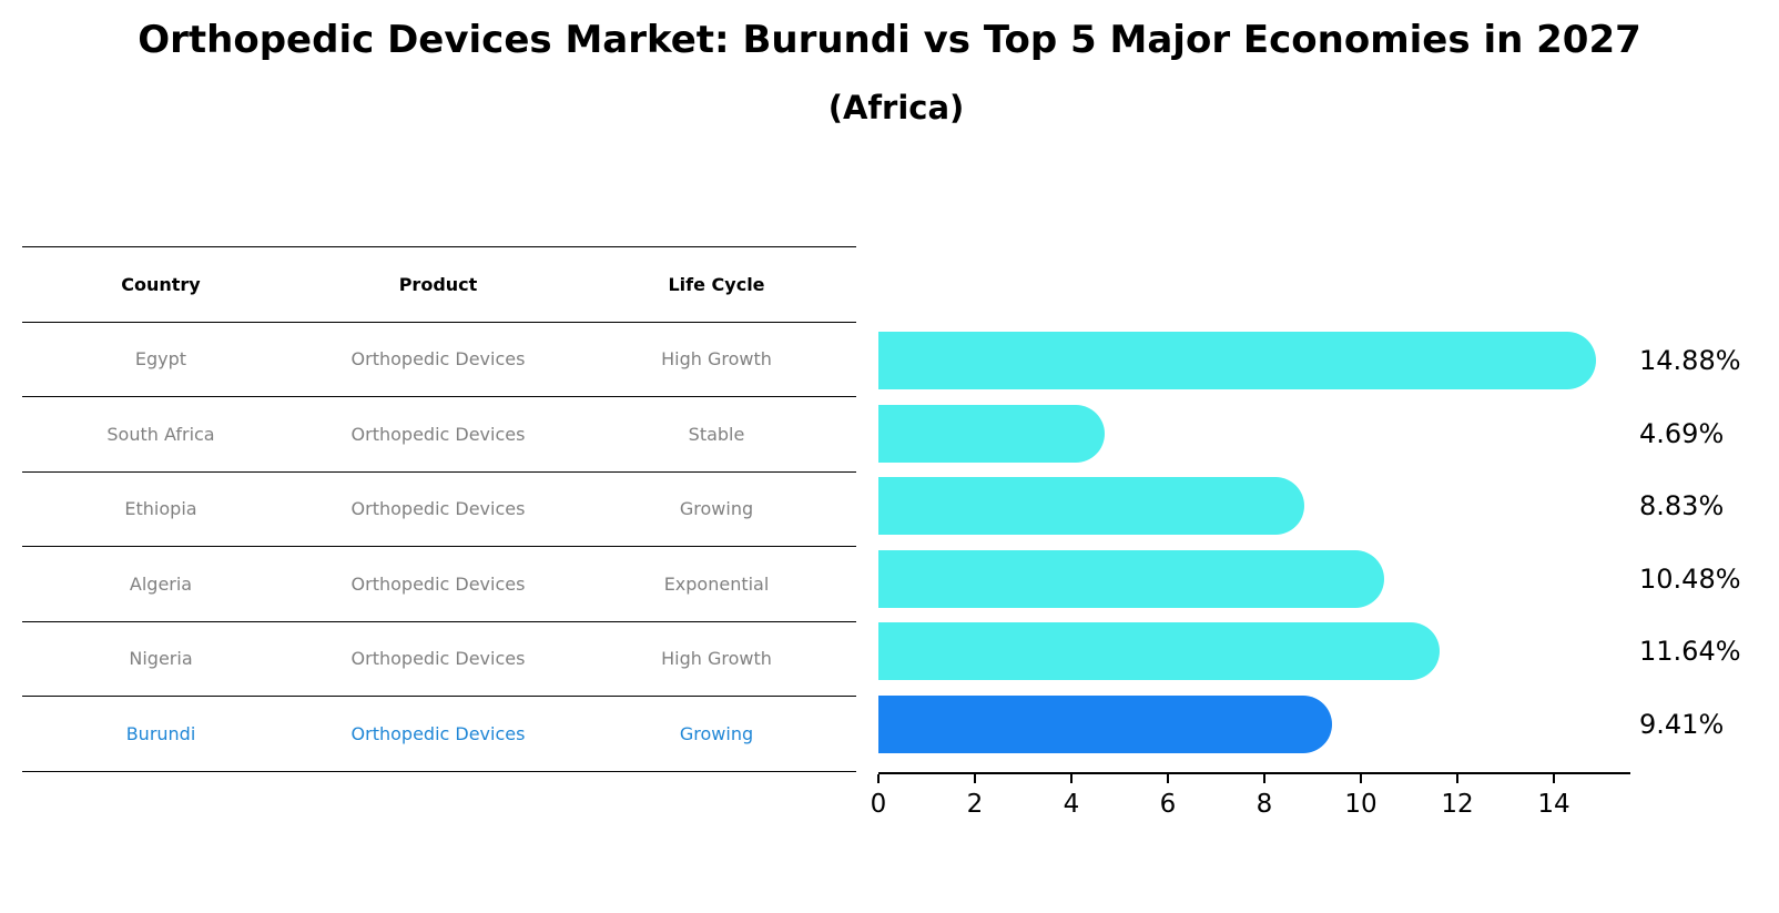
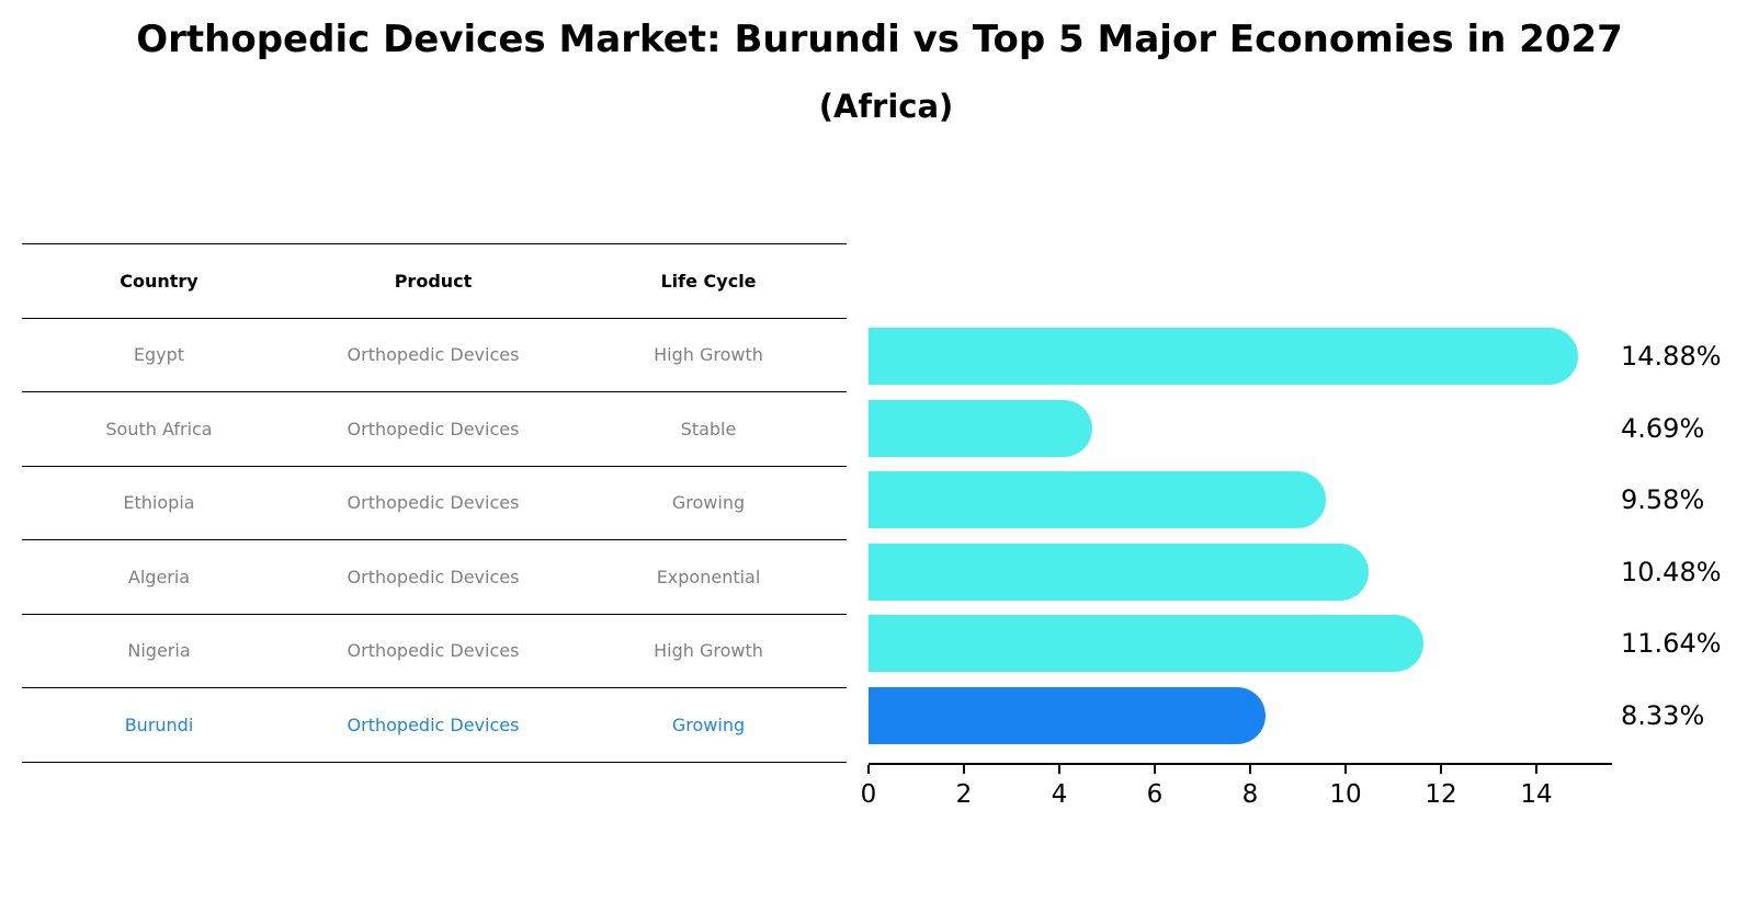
Ethiopia: 8.83% -> 9.58%
Burundi: 9.41% -> 8.33%
